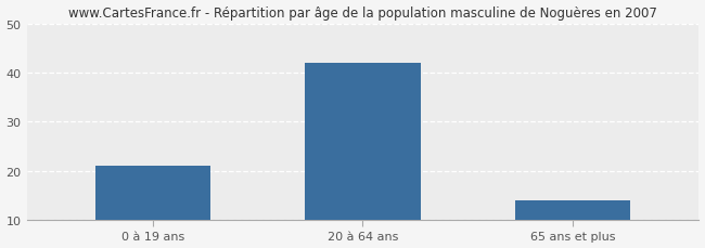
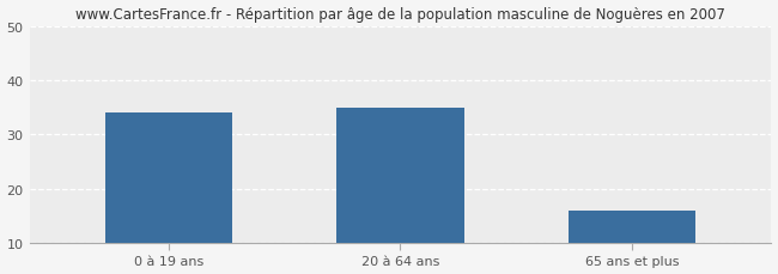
0 à 19 ans: 21 -> 34
20 à 64 ans: 42 -> 35
65 ans et plus: 14 -> 16
